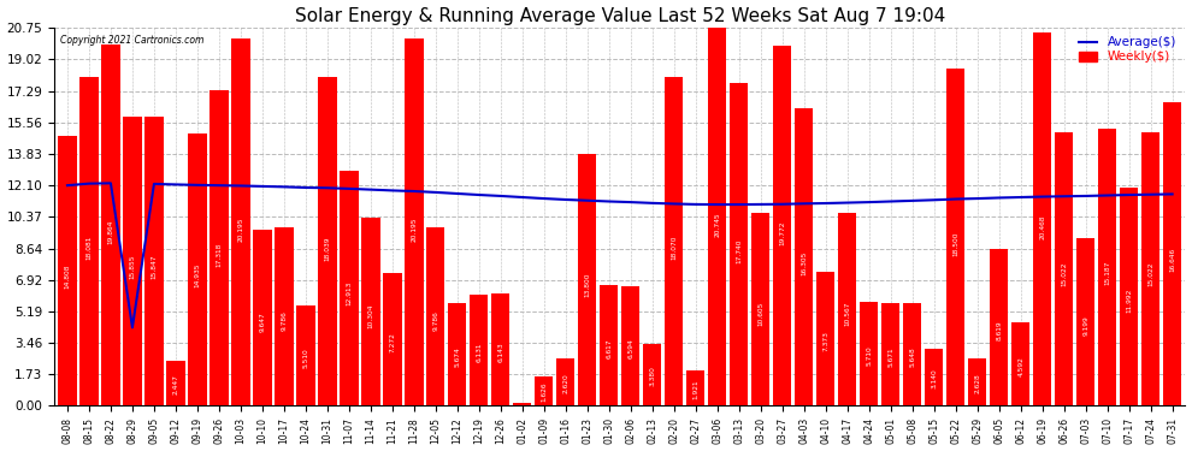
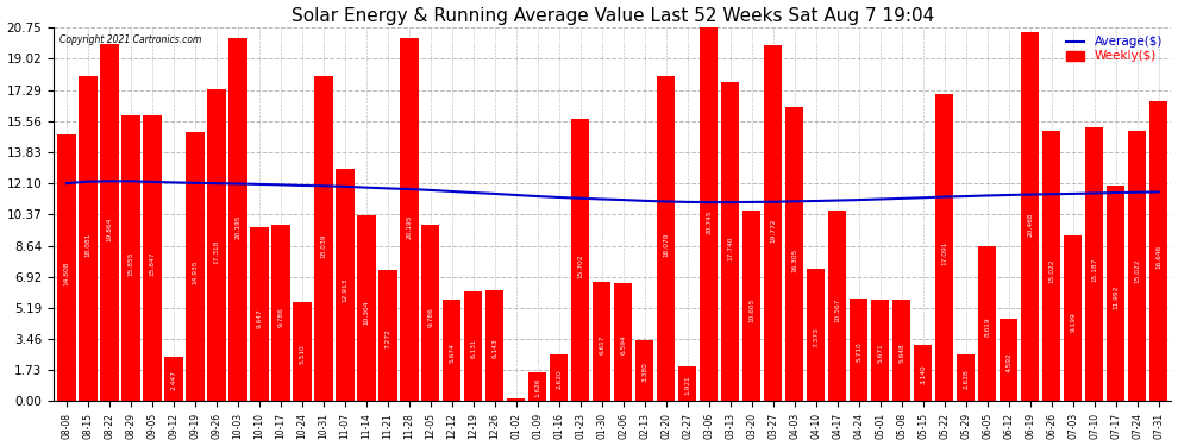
Average($)/08-29: 4.3 -> 12.2
Weekly($)/01-23: 13.8 -> 15.7
Weekly($)/05-22: 18.5 -> 17.1
